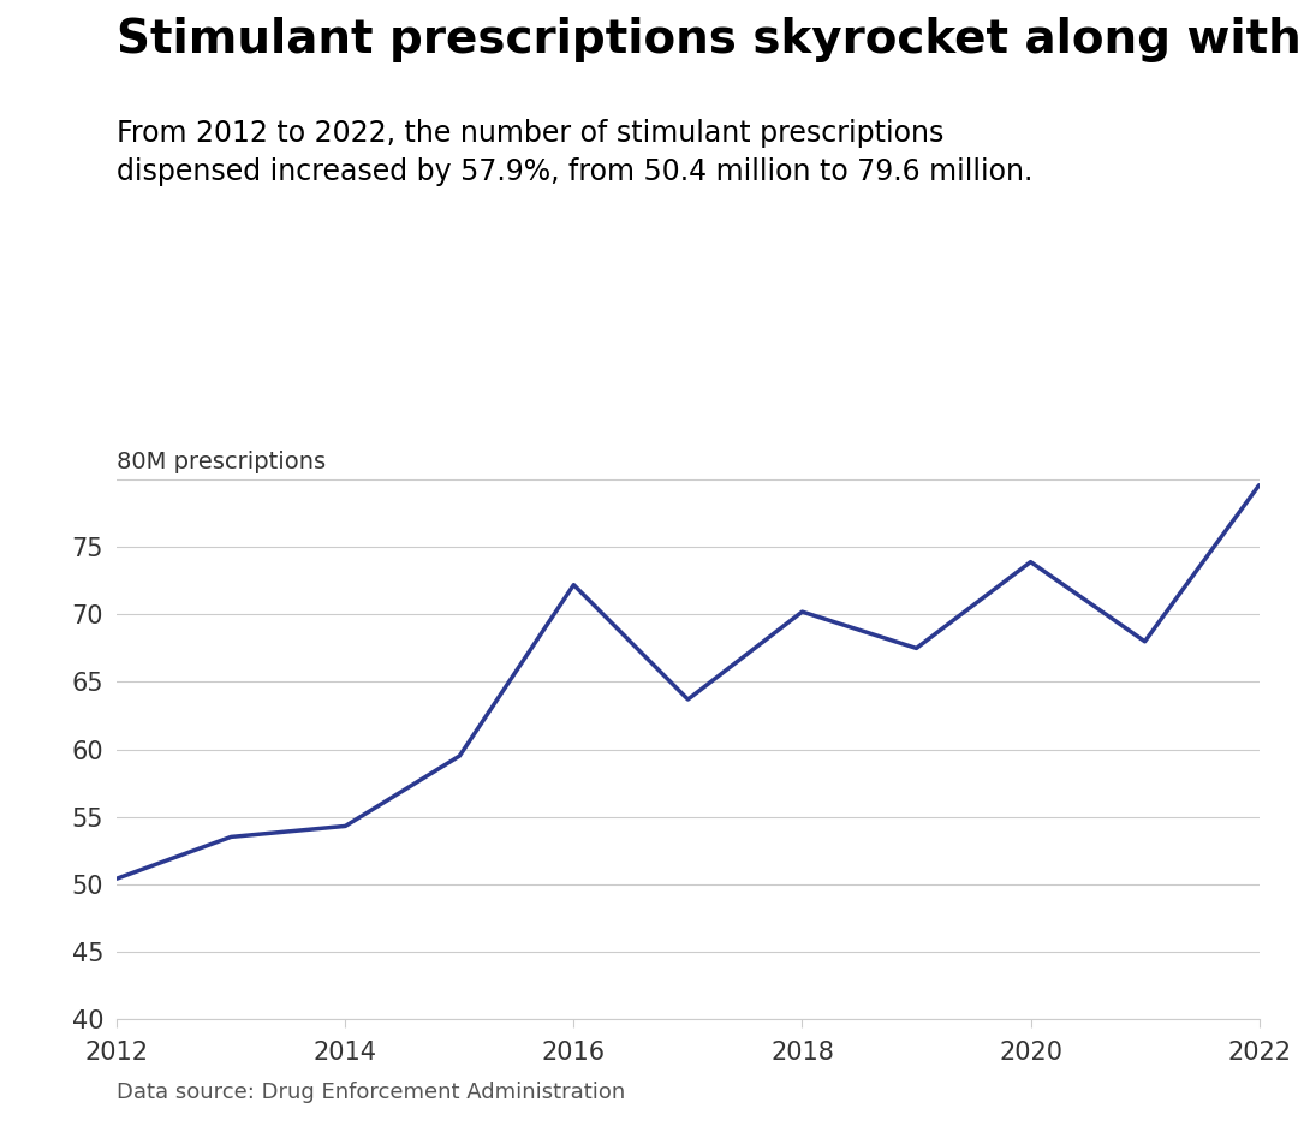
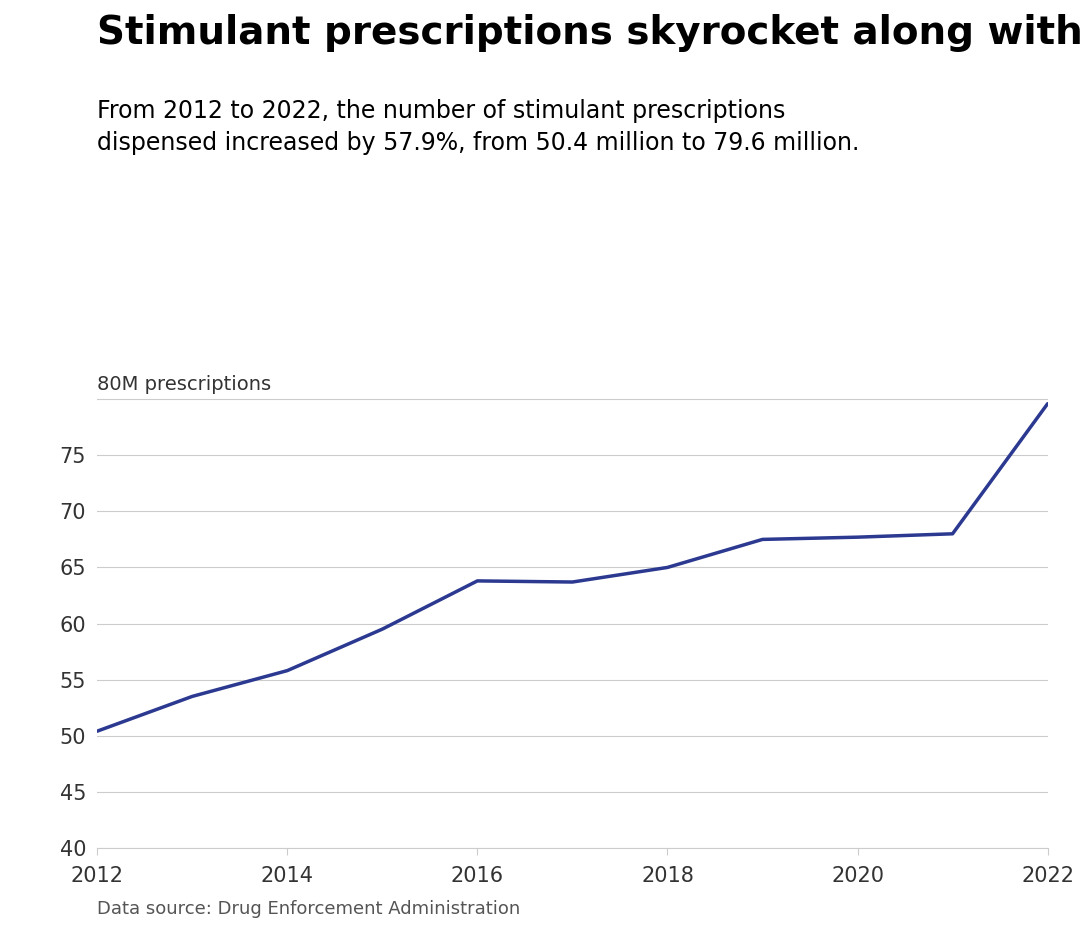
2014: 54.3 -> 55.8
2016: 72.2 -> 63.8
2018: 70.2 -> 65.0
2020: 73.9 -> 67.7
